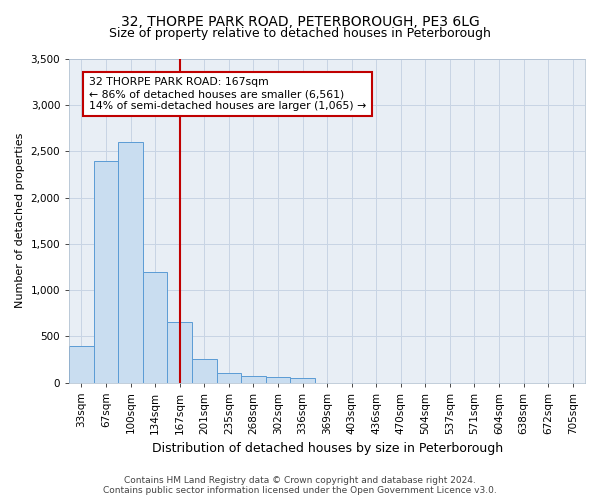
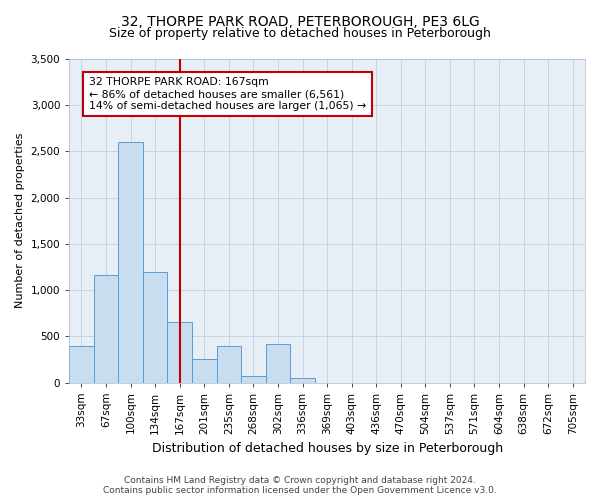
67sqm: 2,400 -> 1,160
235sqm: 100 -> 400
302sqm: 60 -> 420
